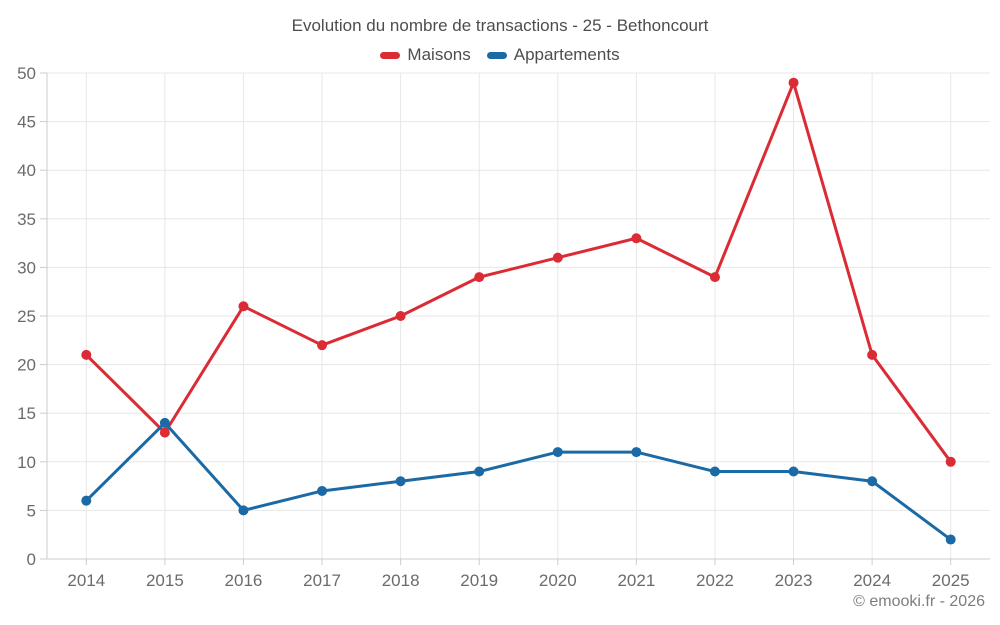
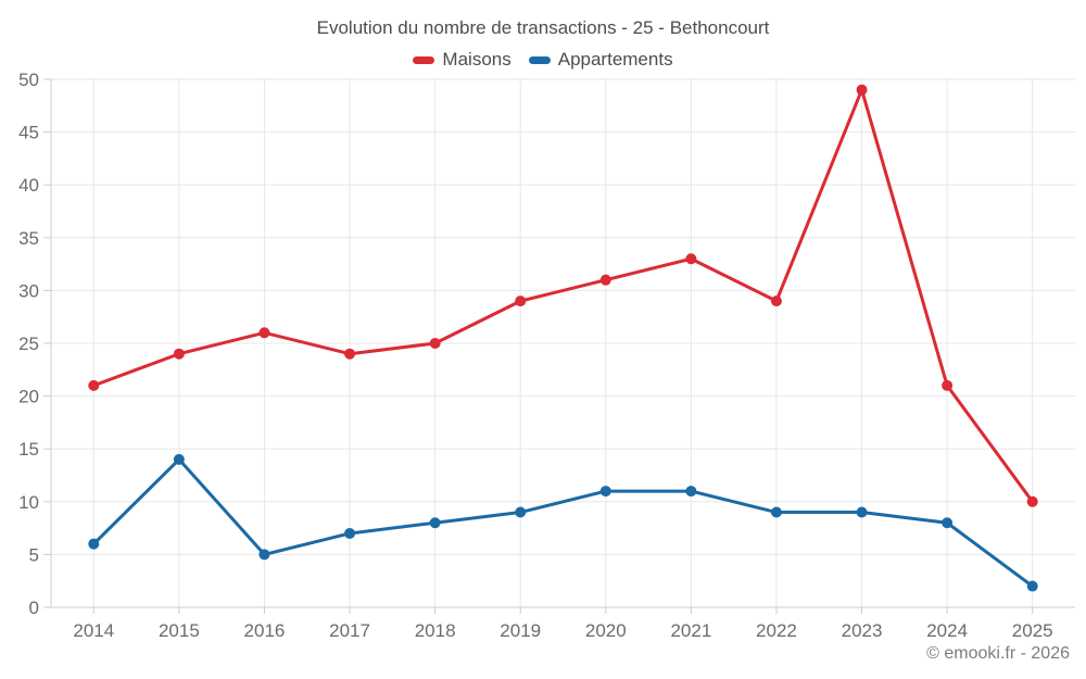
Maisons/2015: 13 -> 24
Maisons/2017: 22 -> 24
